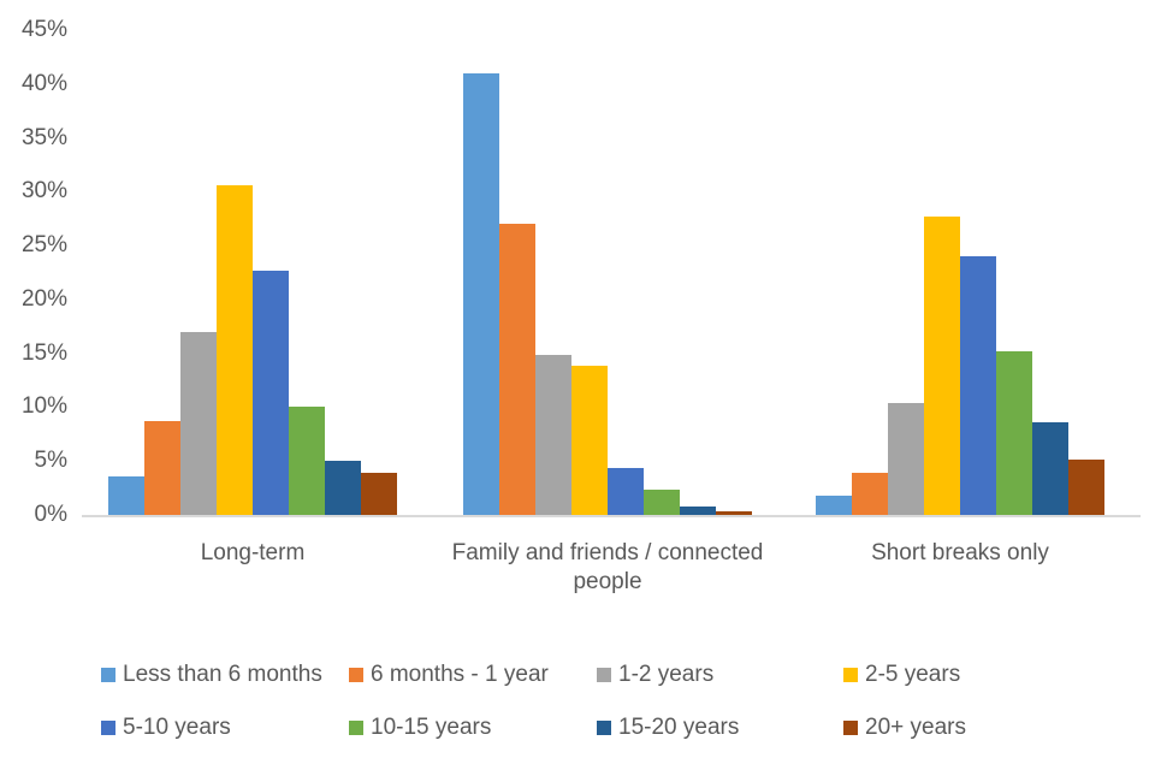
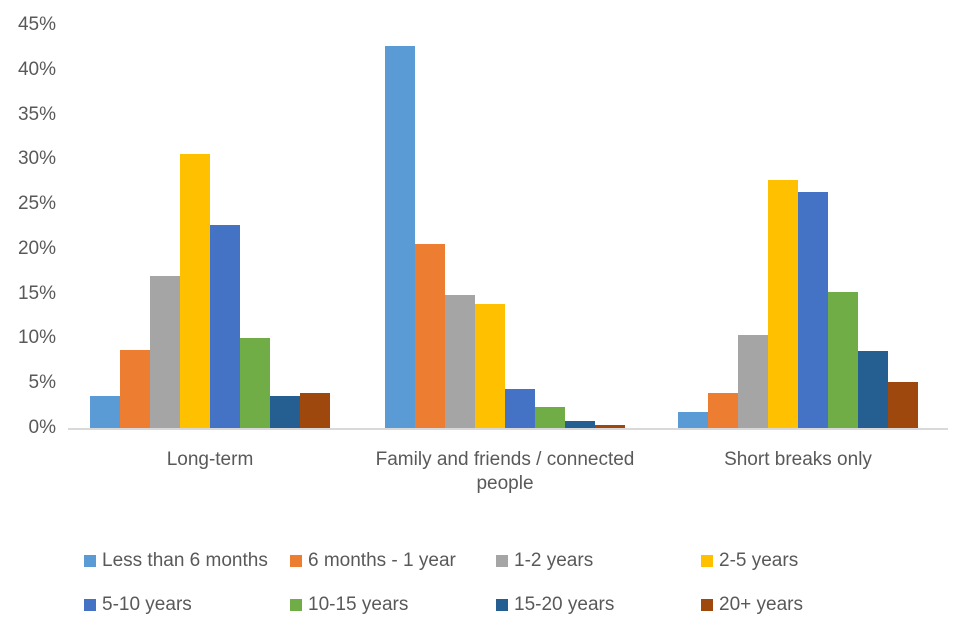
15-20 years/Long-term: 5% -> 4%
Less than 6 months/Family and friends / connected people: 41% -> 43%
6 months - 1 year/Family and friends / connected people: 27% -> 21%
5-10 years/Short breaks only: 24% -> 26%
